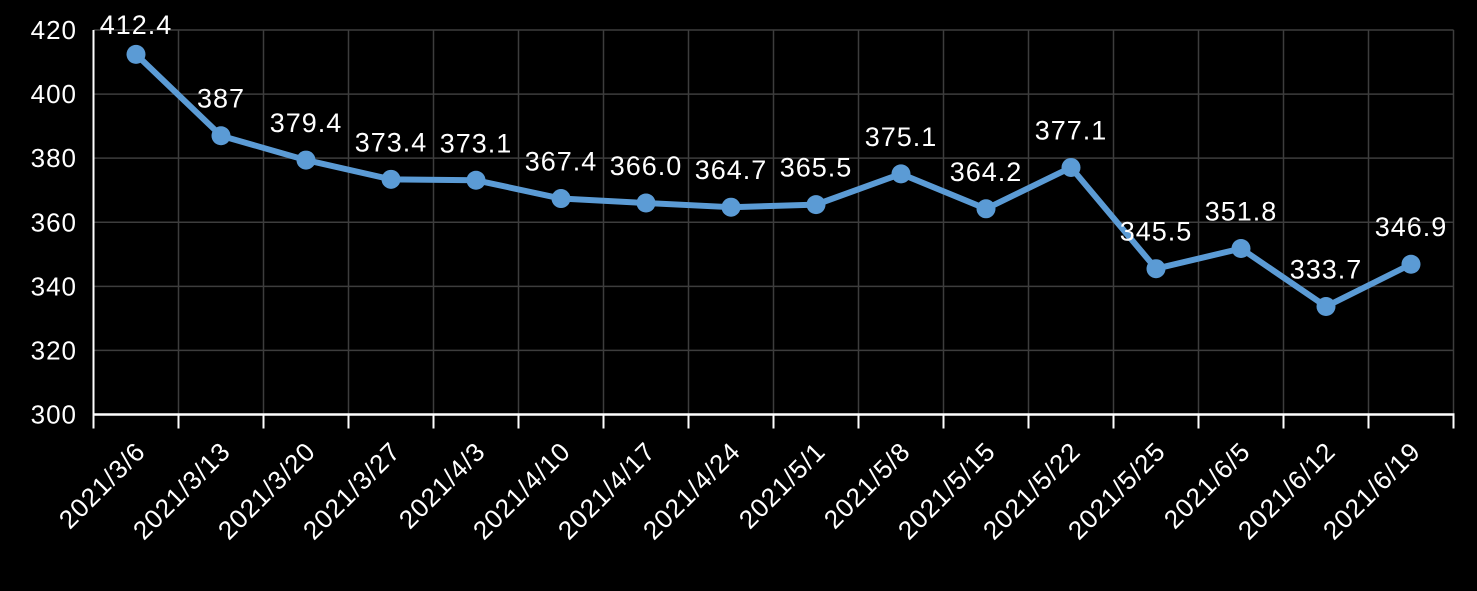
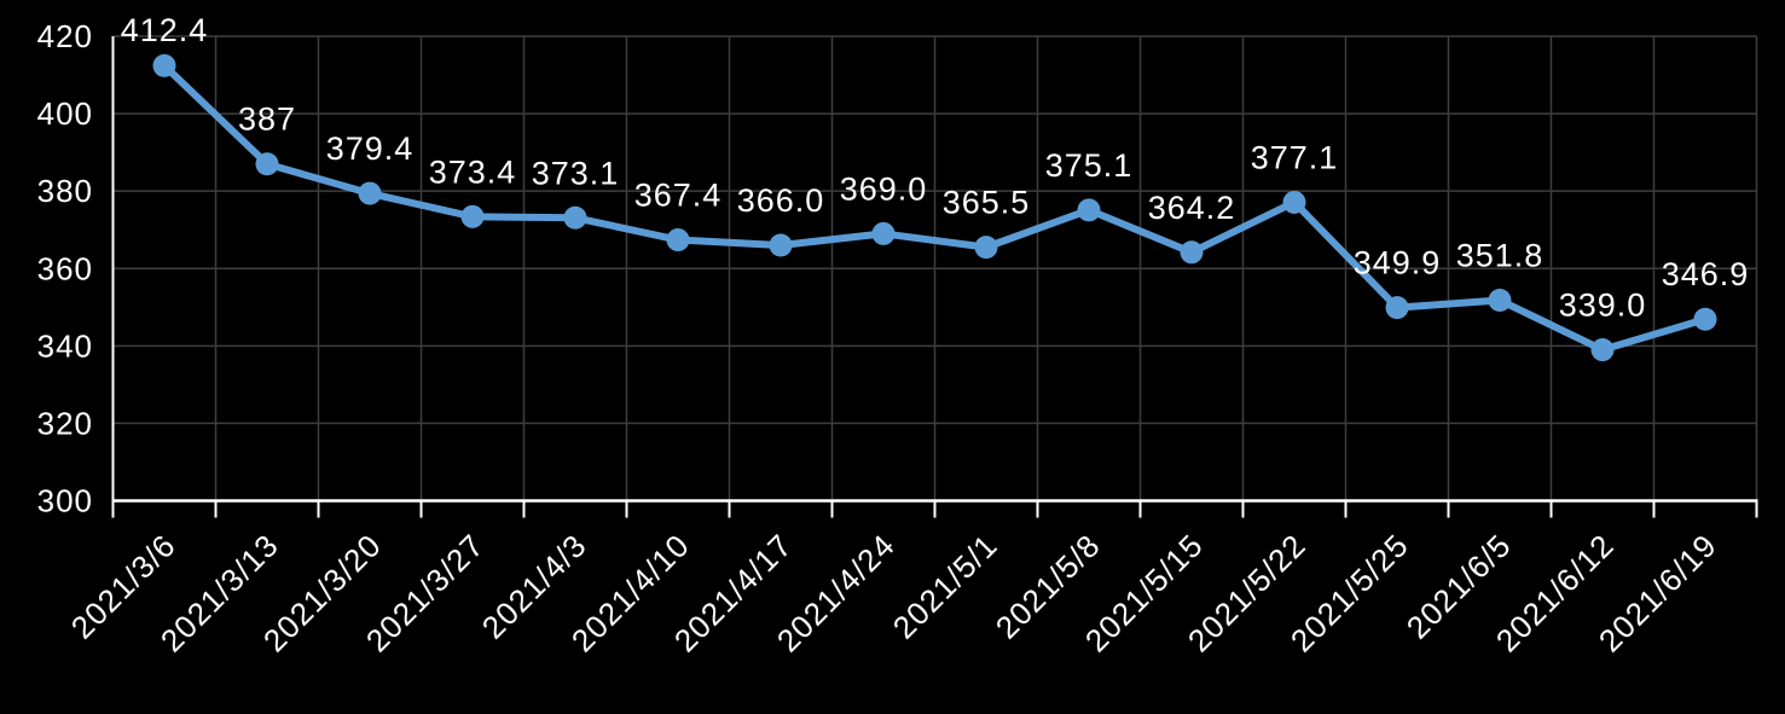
2021/4/24: 364.7 -> 369.0
2021/5/25: 345.5 -> 349.9
2021/6/12: 333.7 -> 339.0
